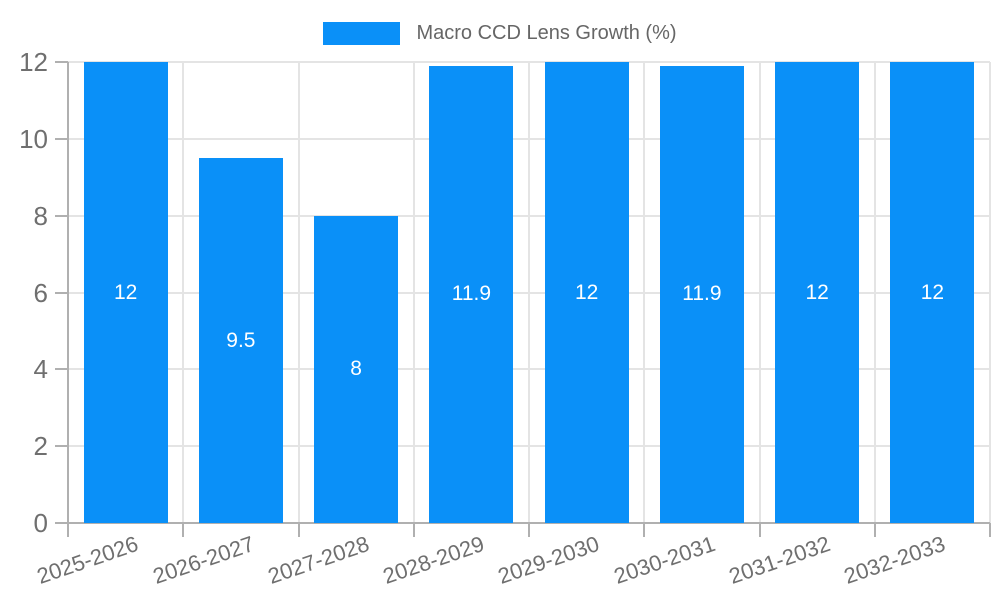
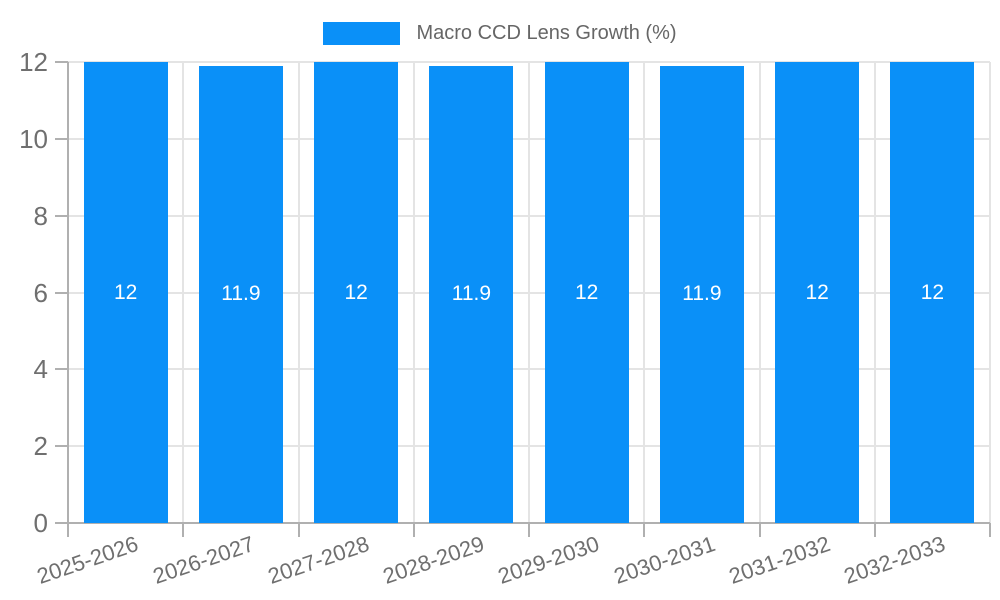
2026-2027: 9.5 -> 11.9
2027-2028: 8 -> 12
